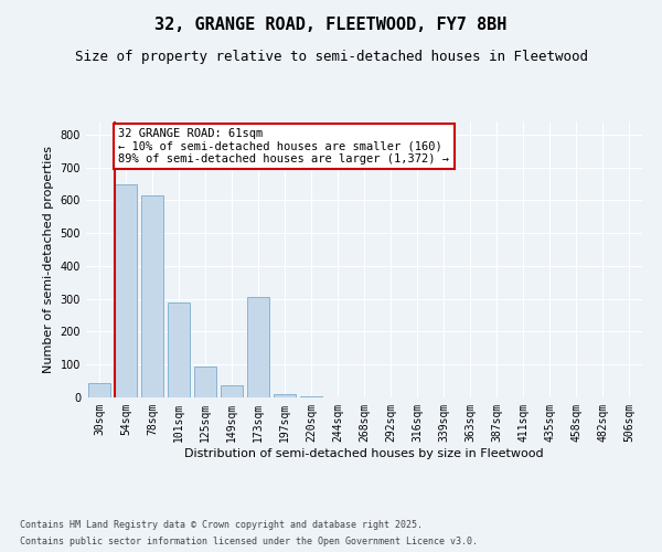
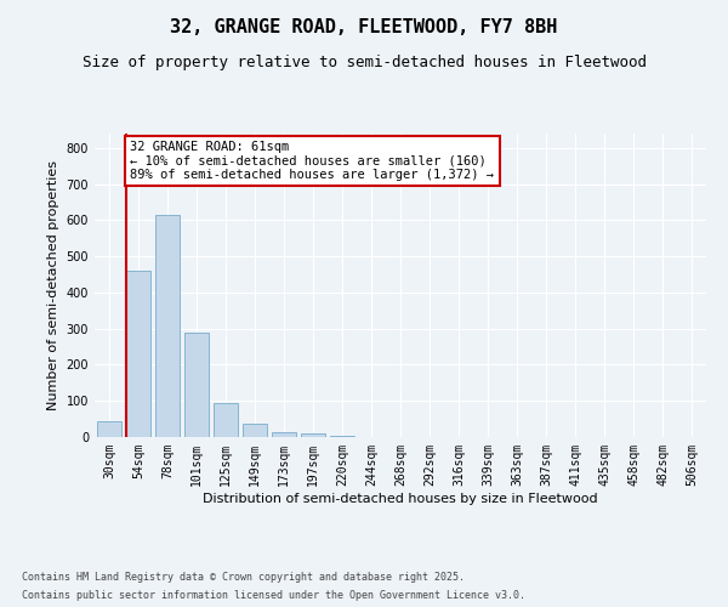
54sqm: 650 -> 460
173sqm: 305 -> 14
